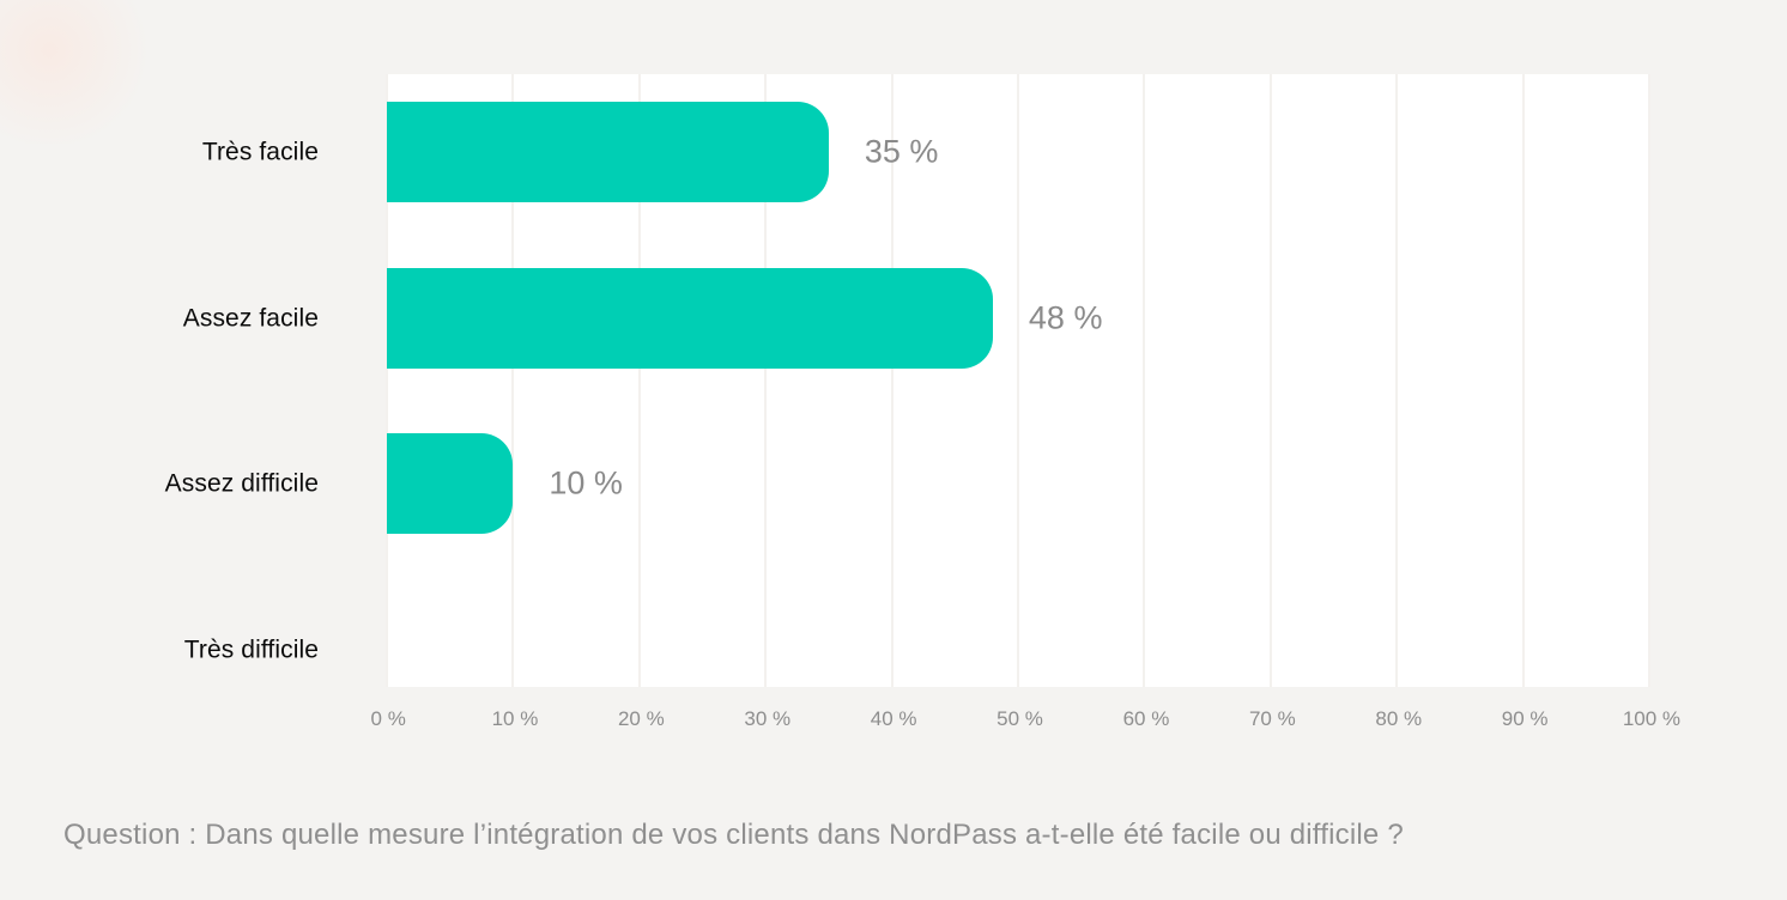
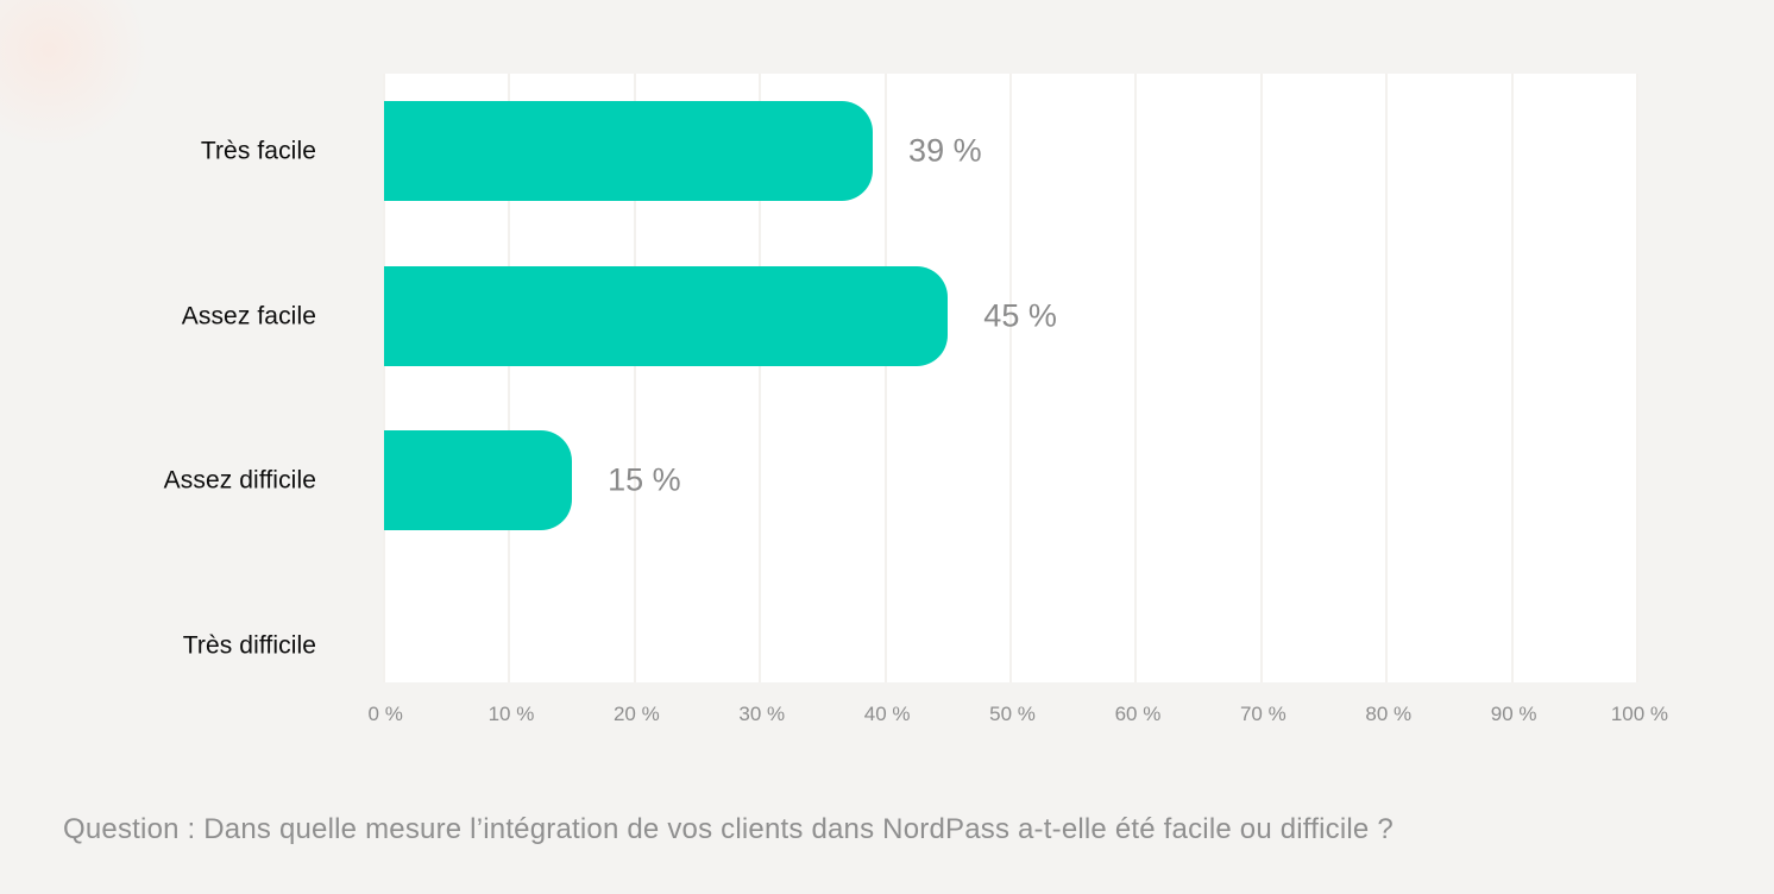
Très facile: 35 -> 39
Assez facile: 48 -> 45
Assez difficile: 10 -> 15
